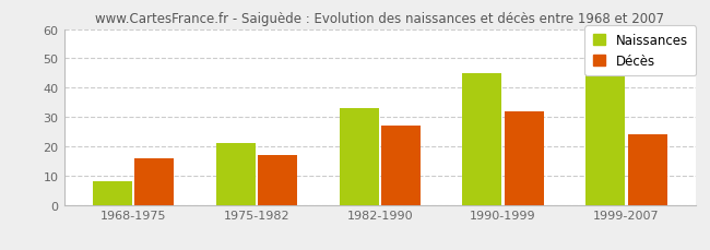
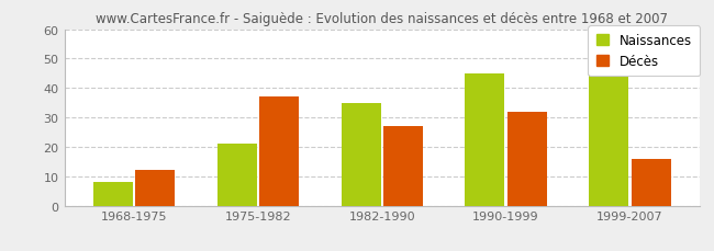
Décès/1968-1975: 16 -> 12
Décès/1975-1982: 17 -> 37
Naissances/1982-1990: 33 -> 35
Décès/1999-2007: 24 -> 16
